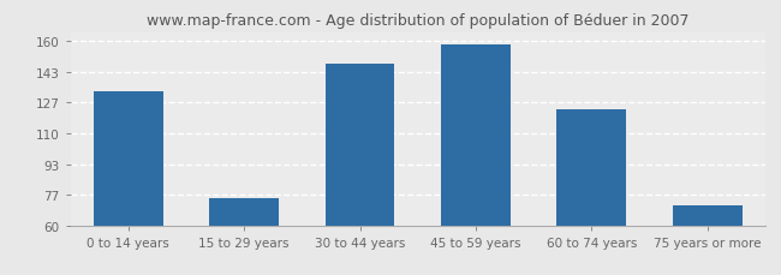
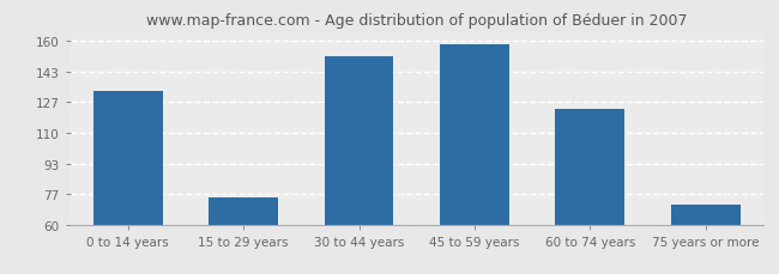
30 to 44 years: 148 -> 152
